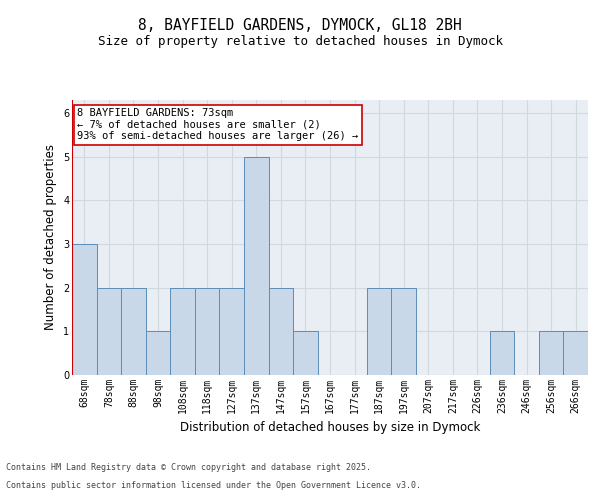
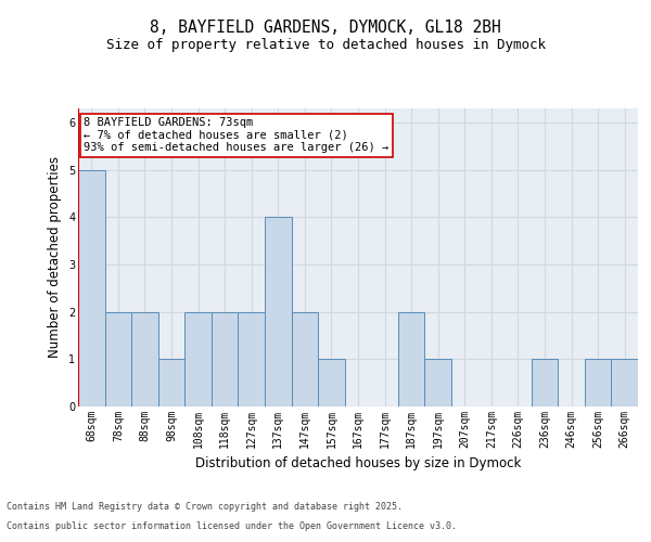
68sqm: 3 -> 5
137sqm: 5 -> 4
197sqm: 2 -> 1
